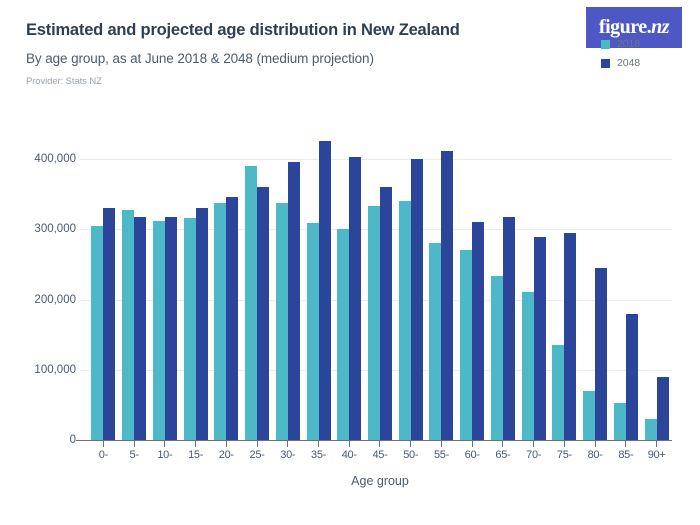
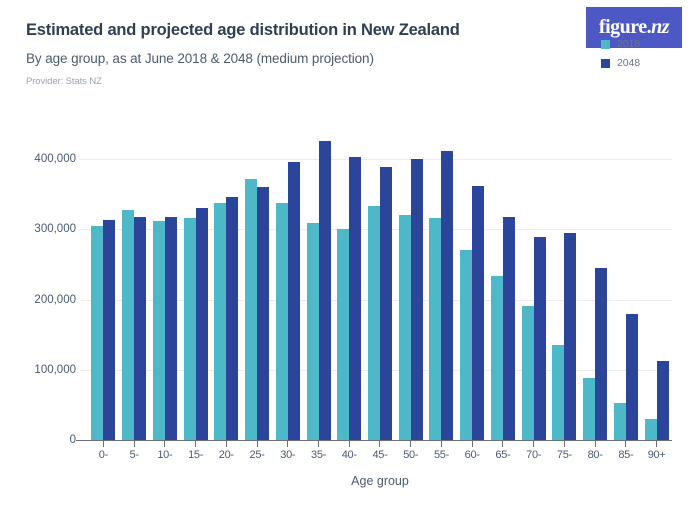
2048/0-: 330000 -> 310000
2018/25-: 390000 -> 370000
2048/45-: 360000 -> 390000
2018/50-: 340000 -> 320000
2018/55-: 280000 -> 320000
2048/60-: 310000 -> 360000
2018/70-: 210000 -> 190000
2018/80-: 70000 -> 90000
2048/90+: 90000 -> 110000
